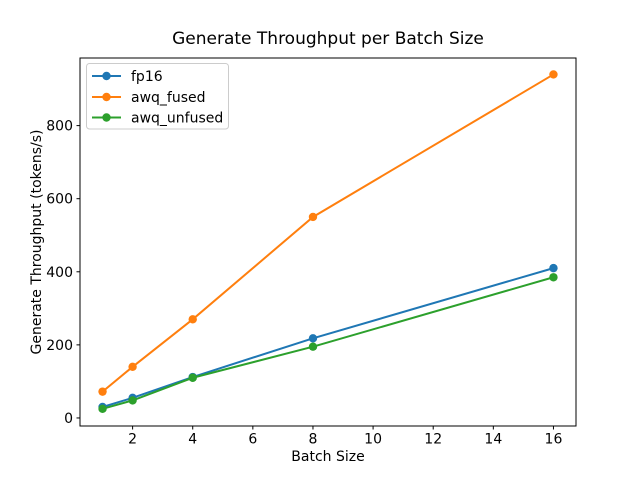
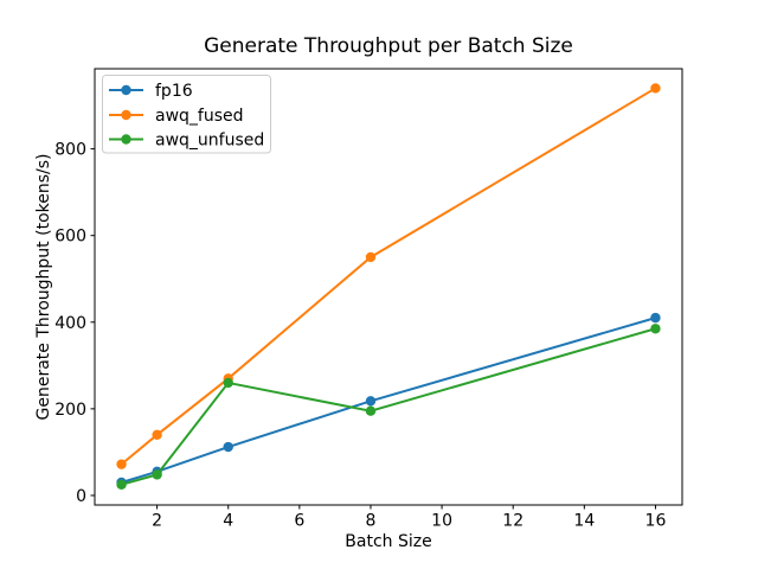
awq_unfused/4: 110 -> 260
